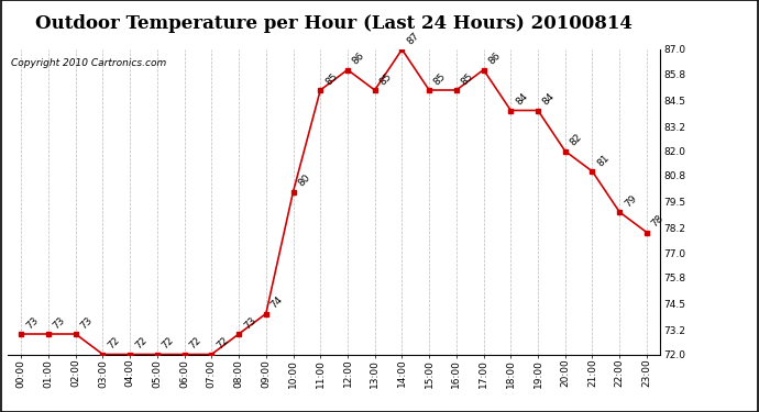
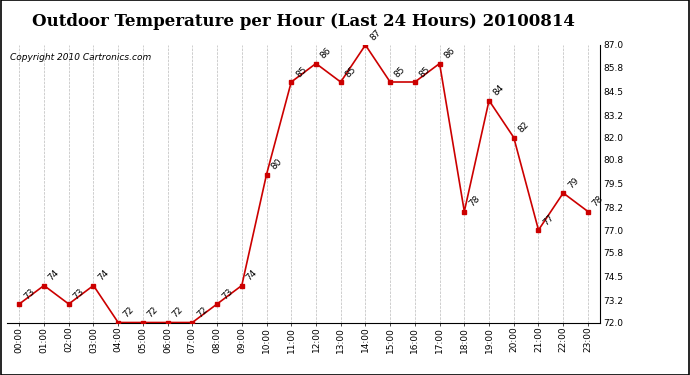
01:00: 73 -> 74
03:00: 72 -> 74
18:00: 84 -> 78
21:00: 81 -> 77
